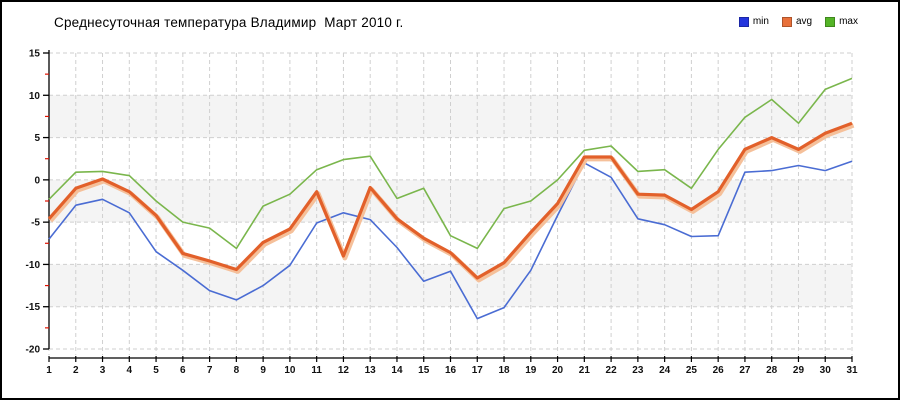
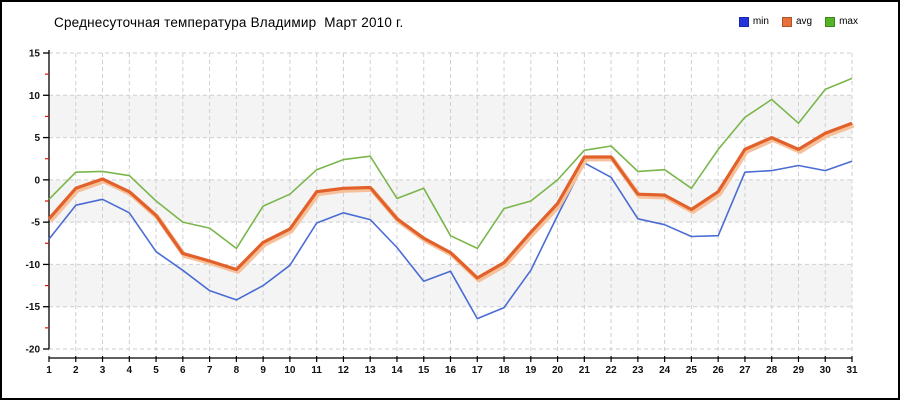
avg/12: -9 -> -1
